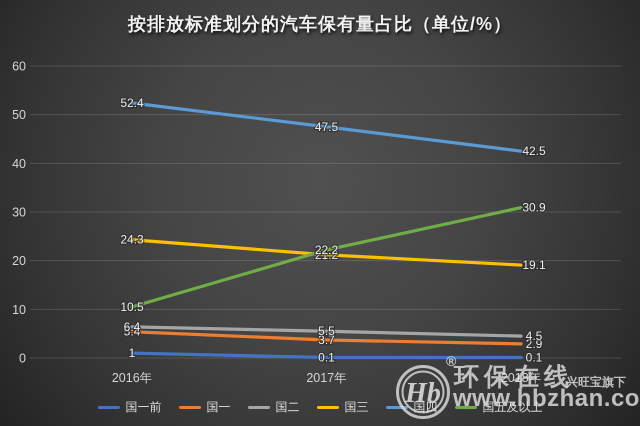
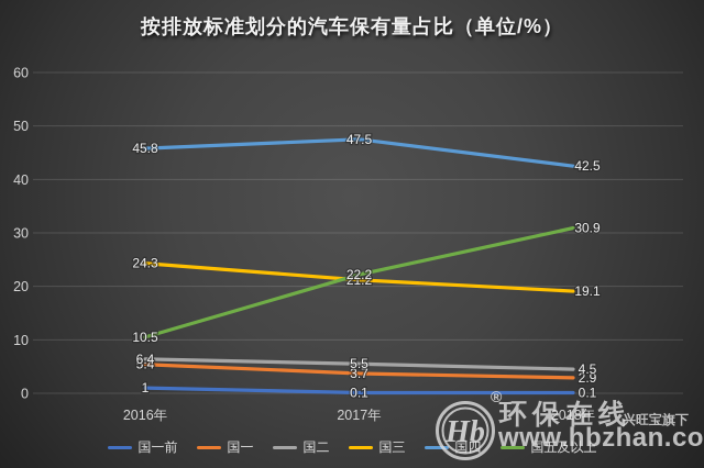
国四/2016年: 52.4 -> 45.8
